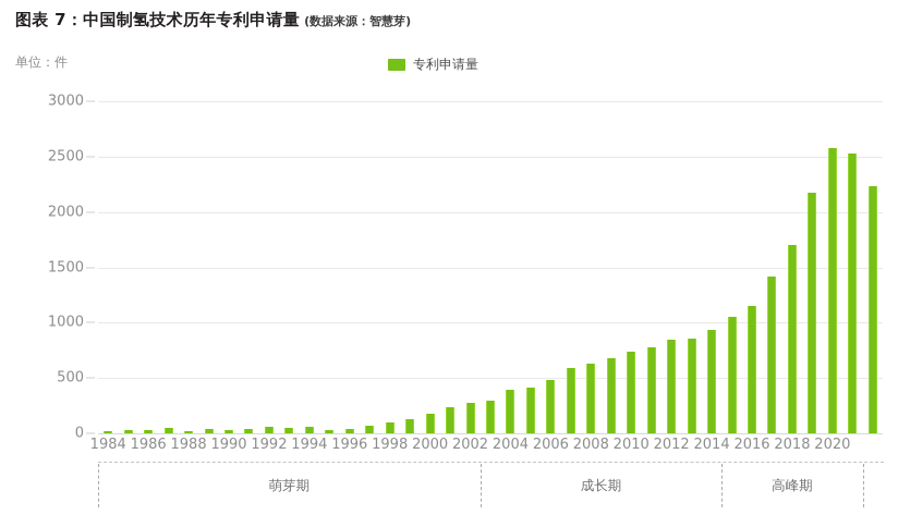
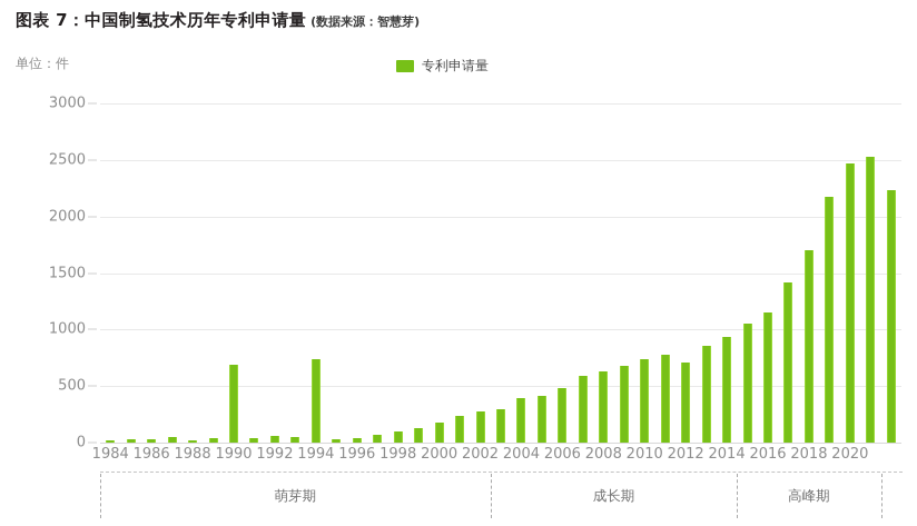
1990: 30 -> 690
1994: 60 -> 740
2012: 850 -> 710
2020: 2580 -> 2470
